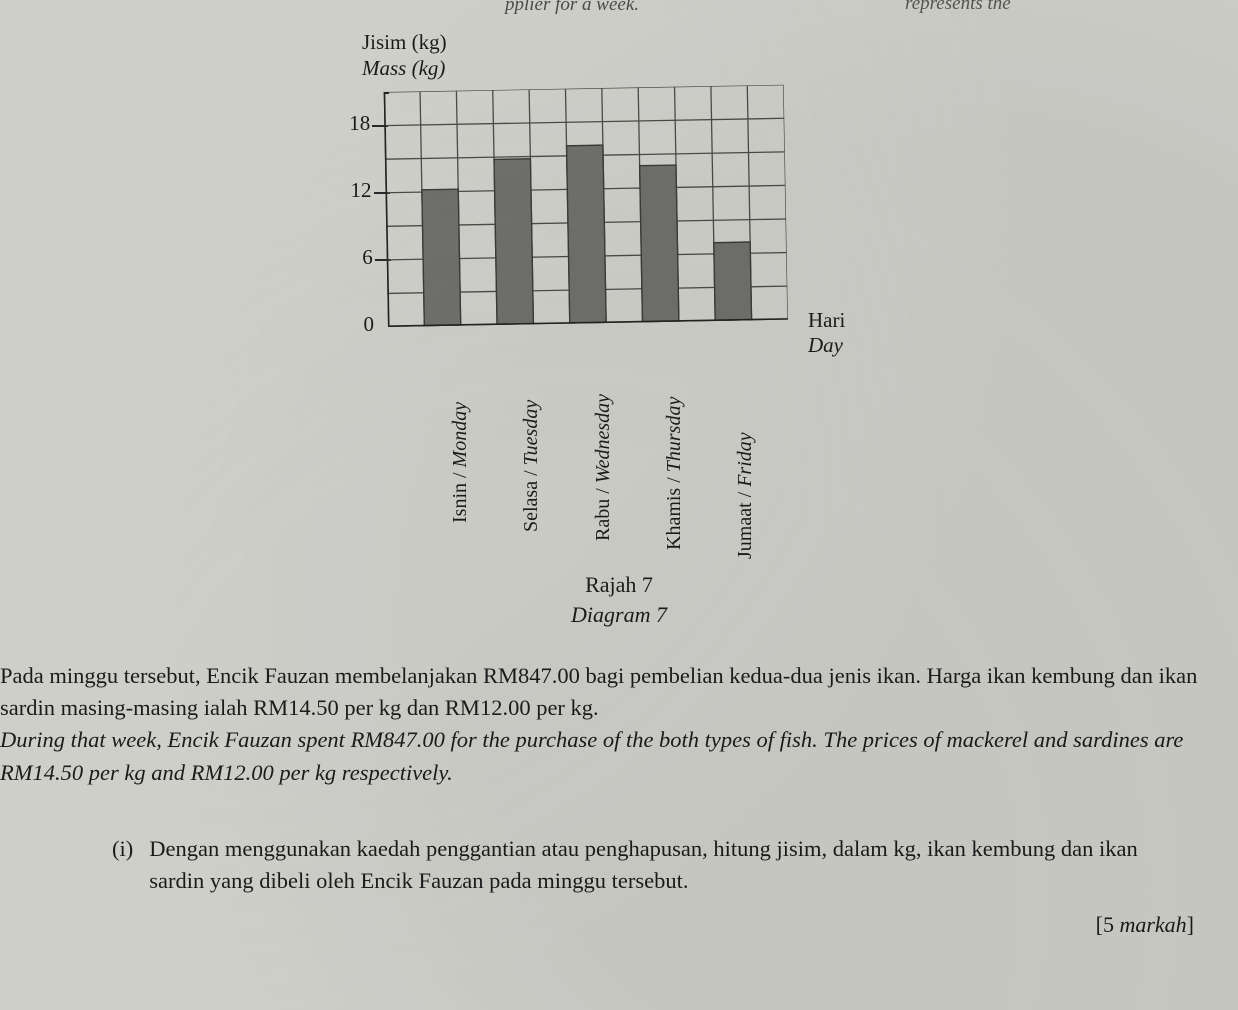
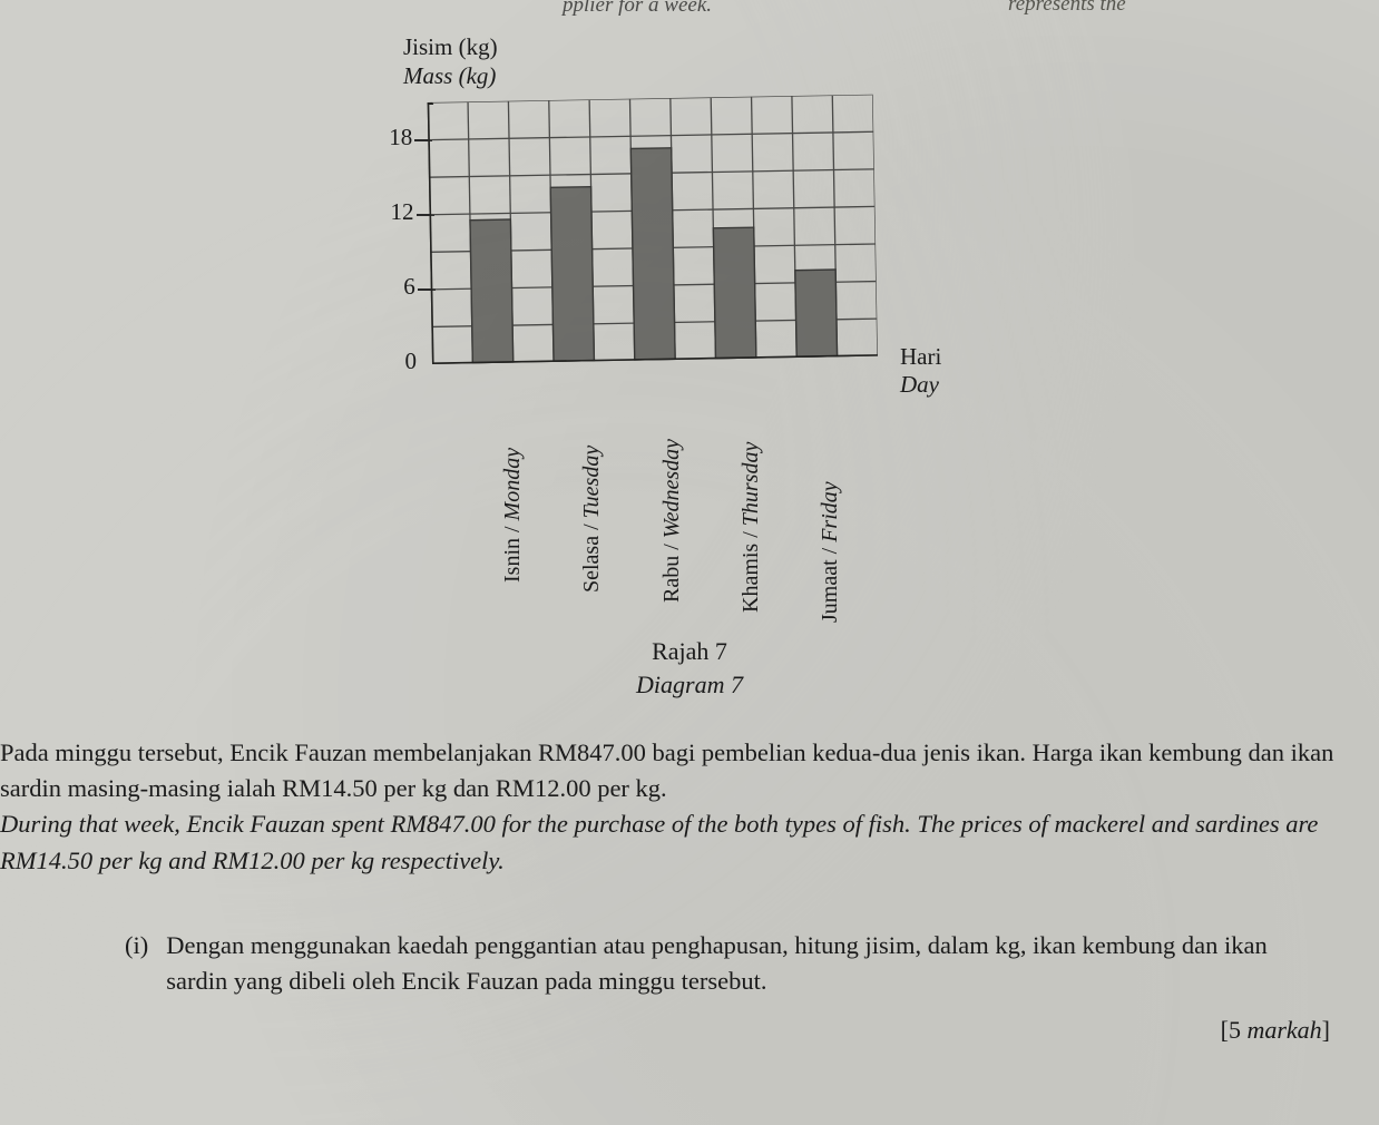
Isnin / Monday: 12.2 -> 11.5
Selasa / Tuesday: 14.8 -> 14.0
Rabu / Wednesday: 15.9 -> 17.0
Khamis / Thursday: 14.0 -> 10.5
